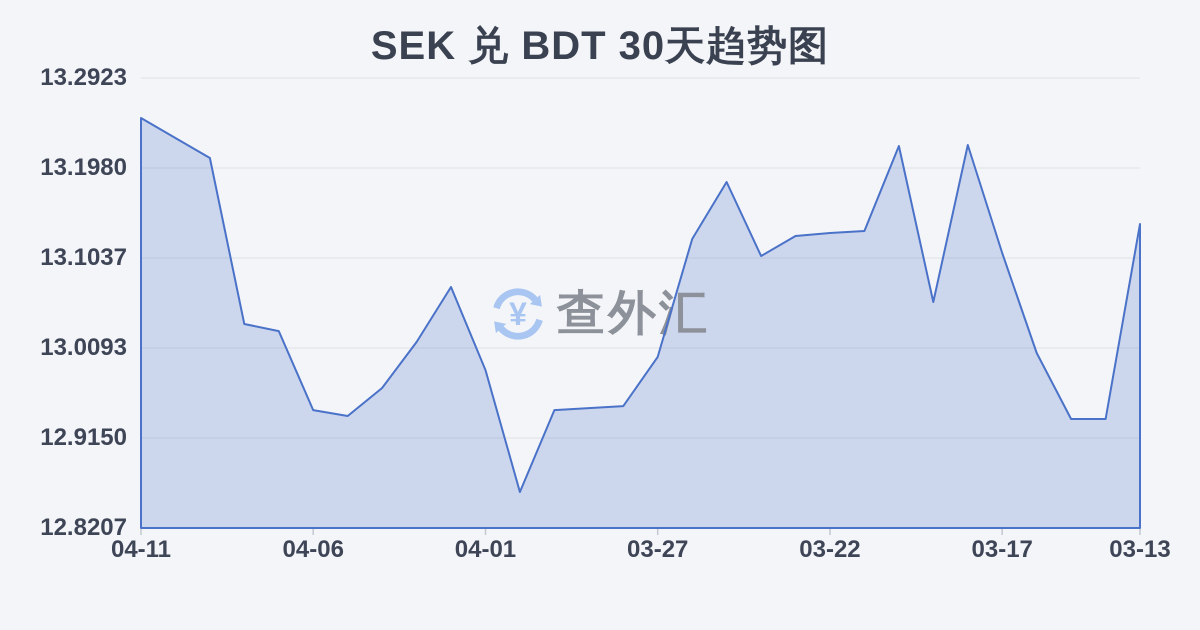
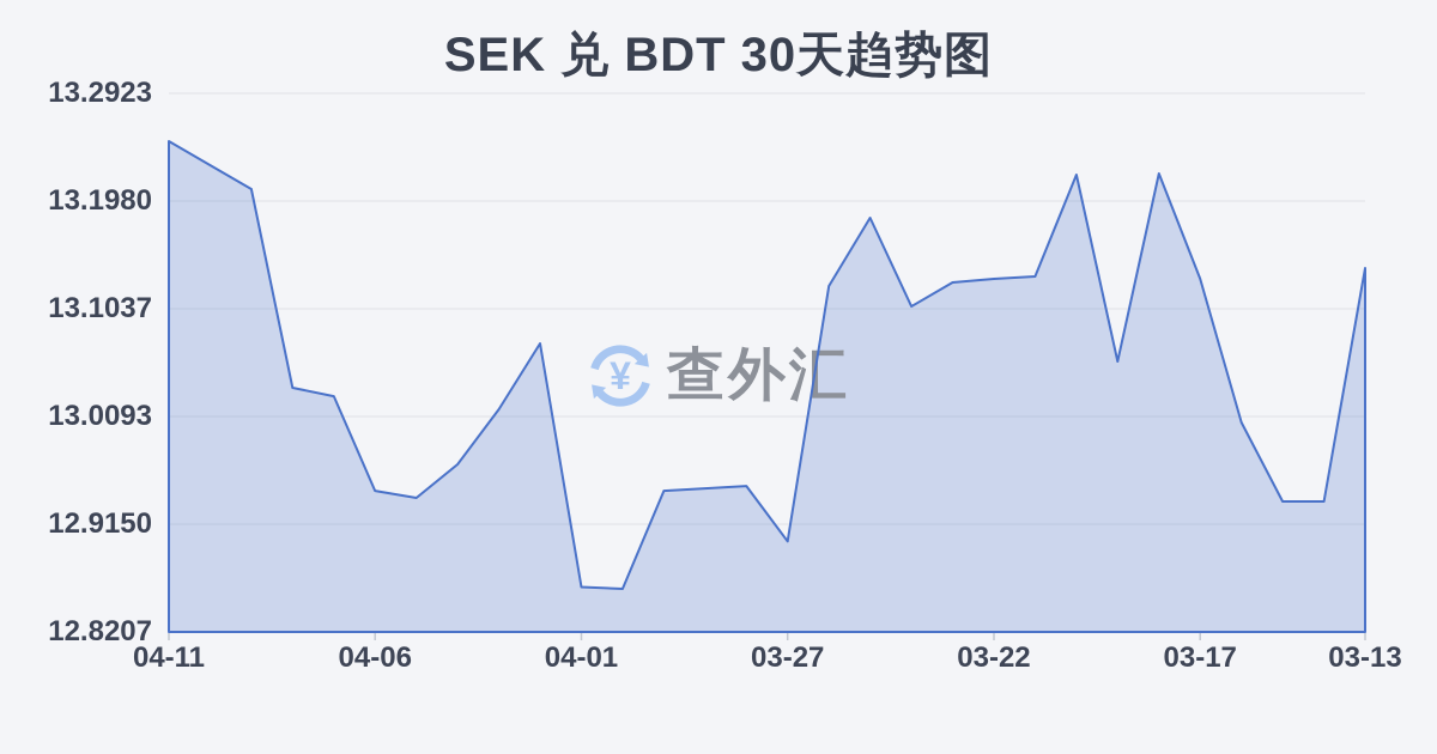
04-01: 12.99 -> 12.86
03-27: 13.00 -> 12.90
03-17: 13.11 -> 13.13
